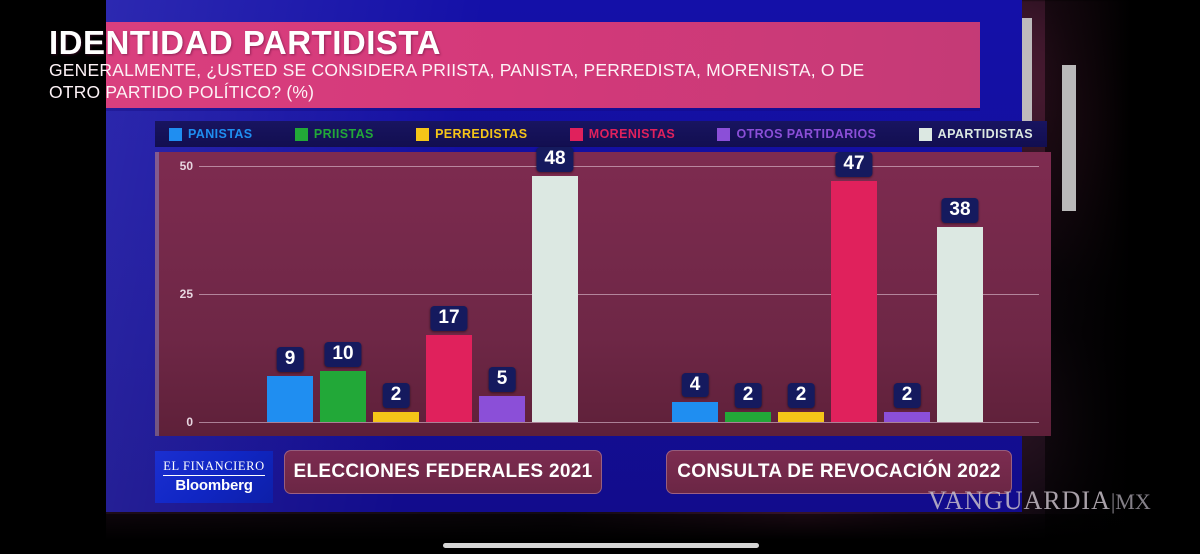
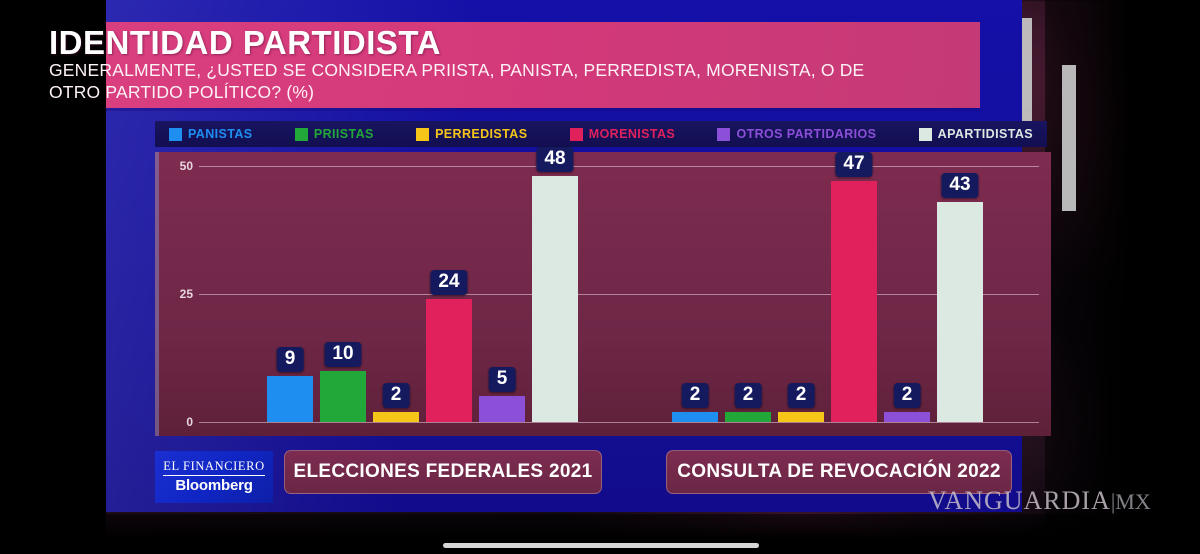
MORENISTAS/ELECCIONES FEDERALES 2021: 17 -> 24
PANISTAS/CONSULTA DE REVOCACIÓN 2022: 4 -> 2
APARTIDISTAS/CONSULTA DE REVOCACIÓN 2022: 38 -> 43
